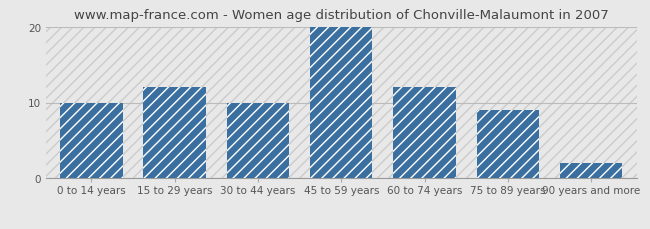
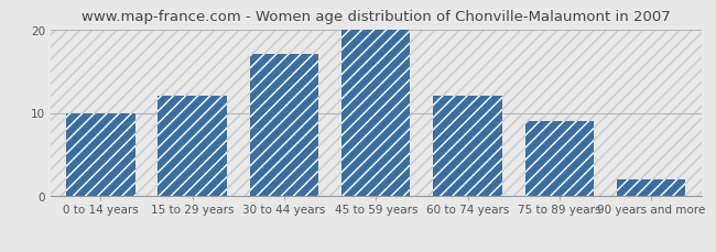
30 to 44 years: 10 -> 17
